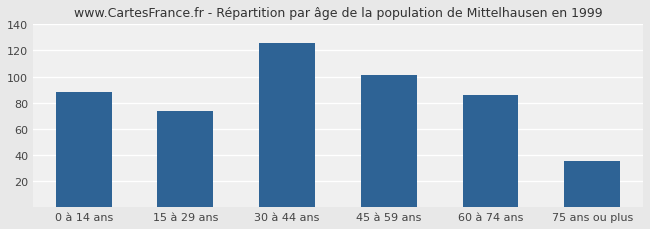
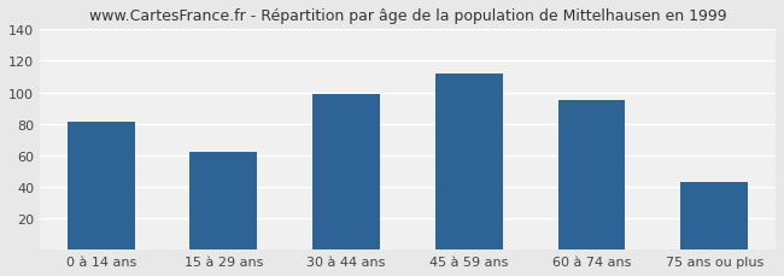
0 à 14 ans: 88 -> 81
15 à 29 ans: 74 -> 62
30 à 44 ans: 126 -> 99
45 à 59 ans: 101 -> 112
60 à 74 ans: 86 -> 95
75 ans ou plus: 35 -> 43
